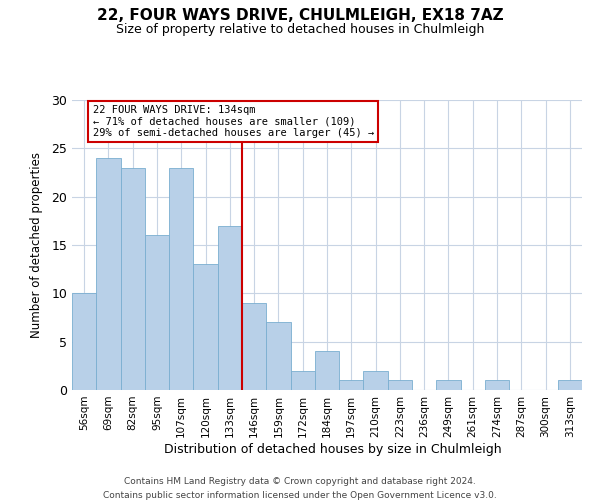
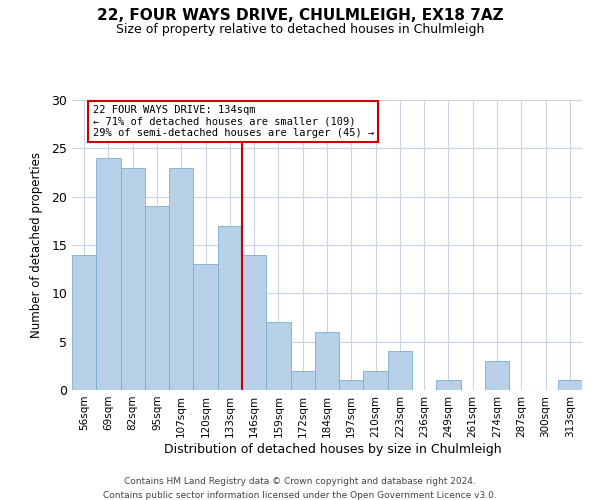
56sqm: 10 -> 14
95sqm: 16 -> 19
146sqm: 9 -> 14
184sqm: 4 -> 6
223sqm: 1 -> 4
274sqm: 1 -> 3
